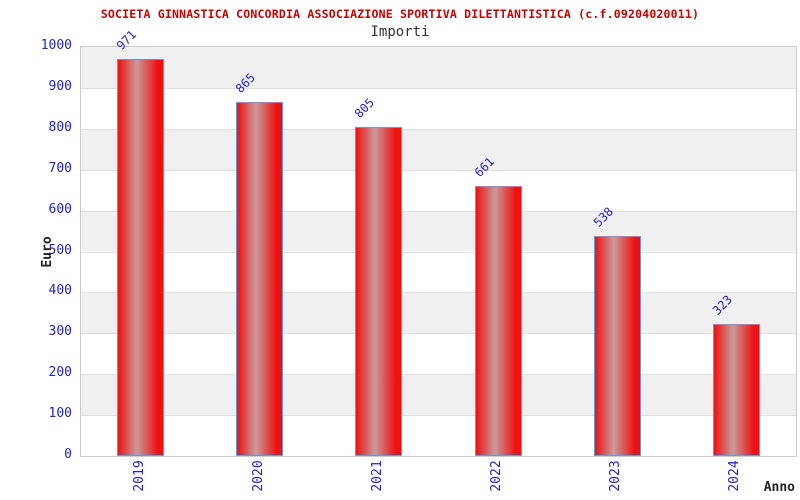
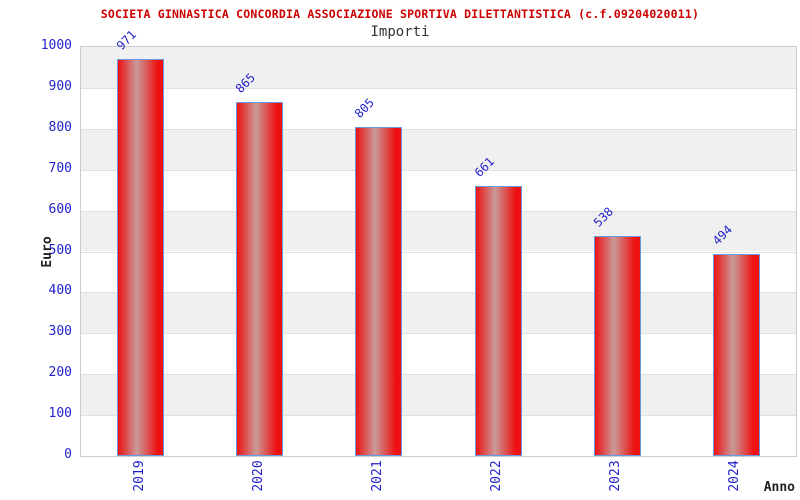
2024: 323 -> 494
